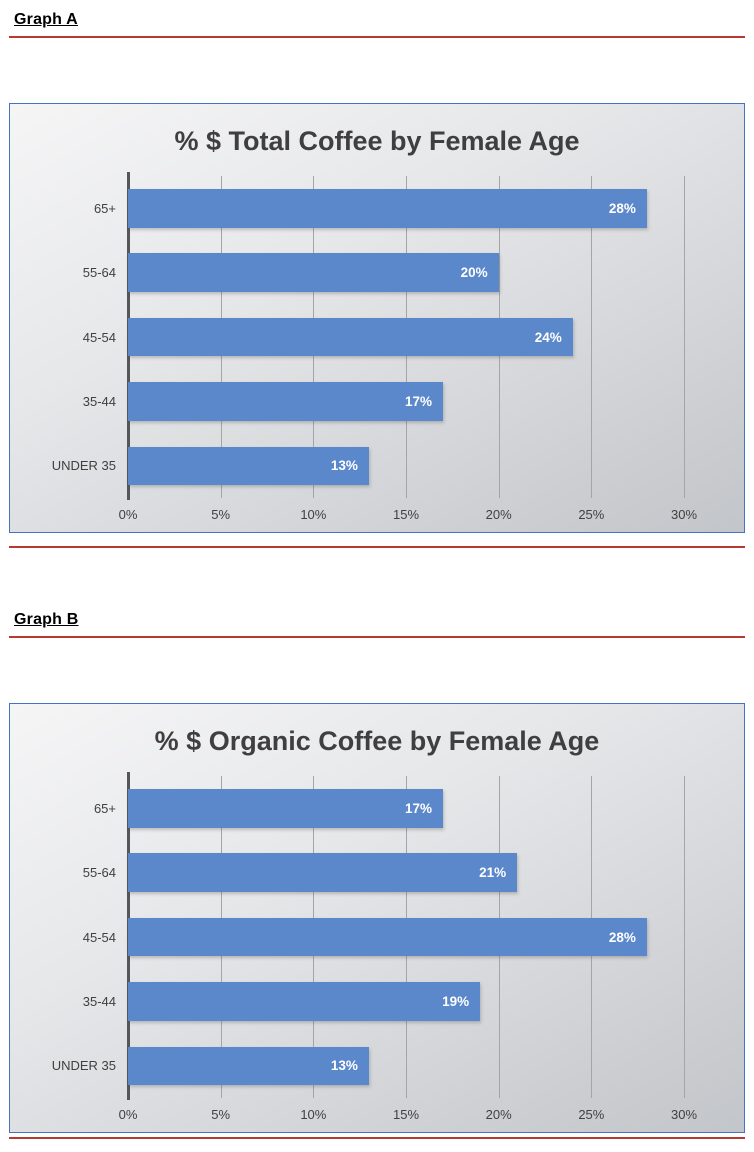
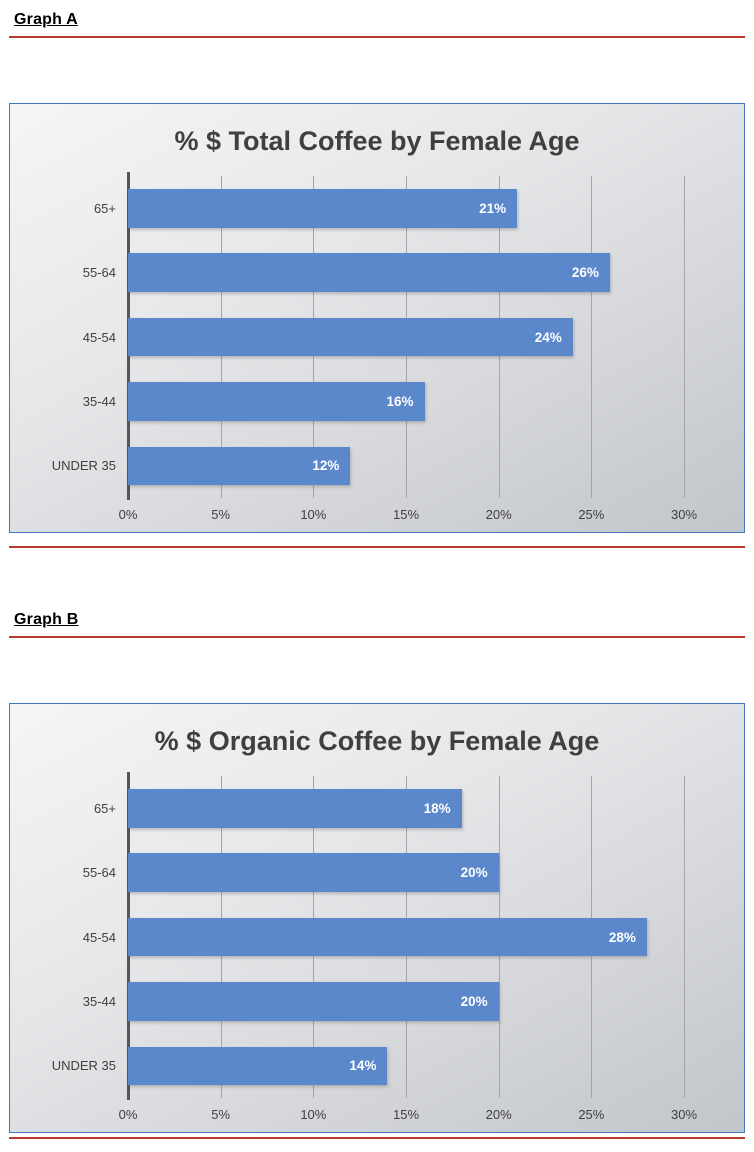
% $ Total Coffee by Female Age/65+: 28% -> 21%
% $ Total Coffee by Female Age/55-64: 20% -> 26%
% $ Total Coffee by Female Age/35-44: 17% -> 16%
% $ Total Coffee by Female Age/UNDER 35: 13% -> 12%
% $ Organic Coffee by Female Age/65+: 17% -> 18%
% $ Organic Coffee by Female Age/55-64: 21% -> 20%
% $ Organic Coffee by Female Age/35-44: 19% -> 20%
% $ Organic Coffee by Female Age/UNDER 35: 13% -> 14%
